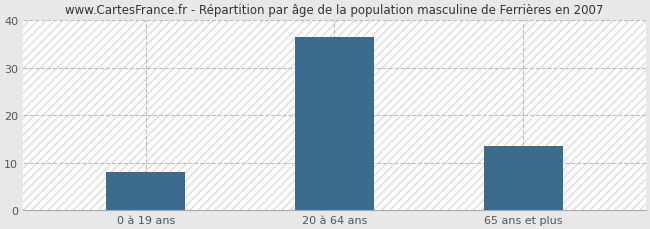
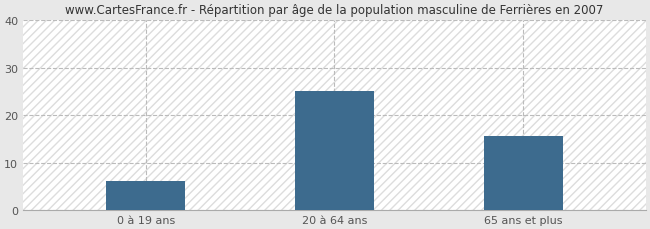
0 à 19 ans: 8.0 -> 6.0
20 à 64 ans: 36.5 -> 25.0
65 ans et plus: 13.5 -> 15.5
